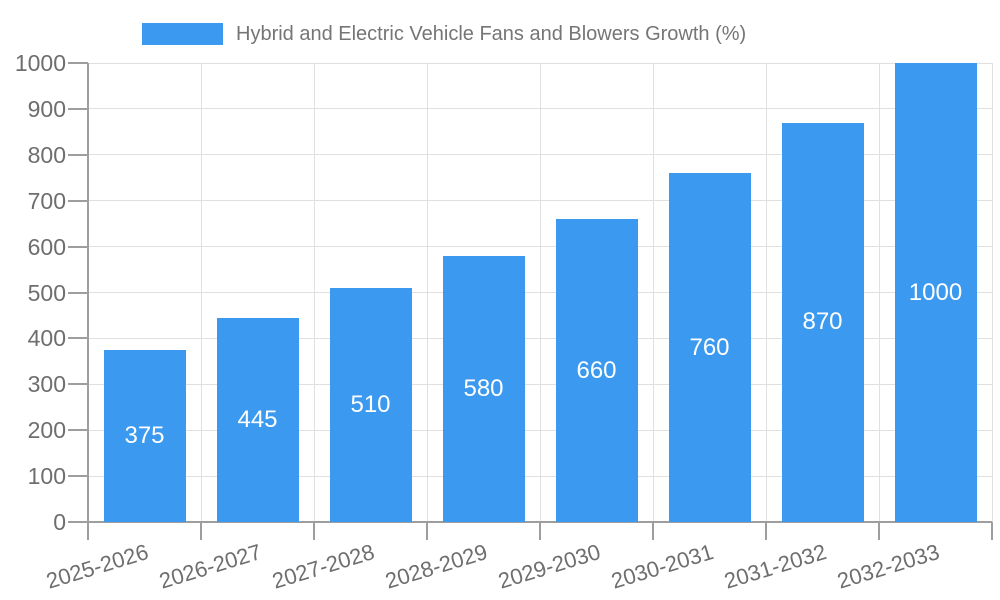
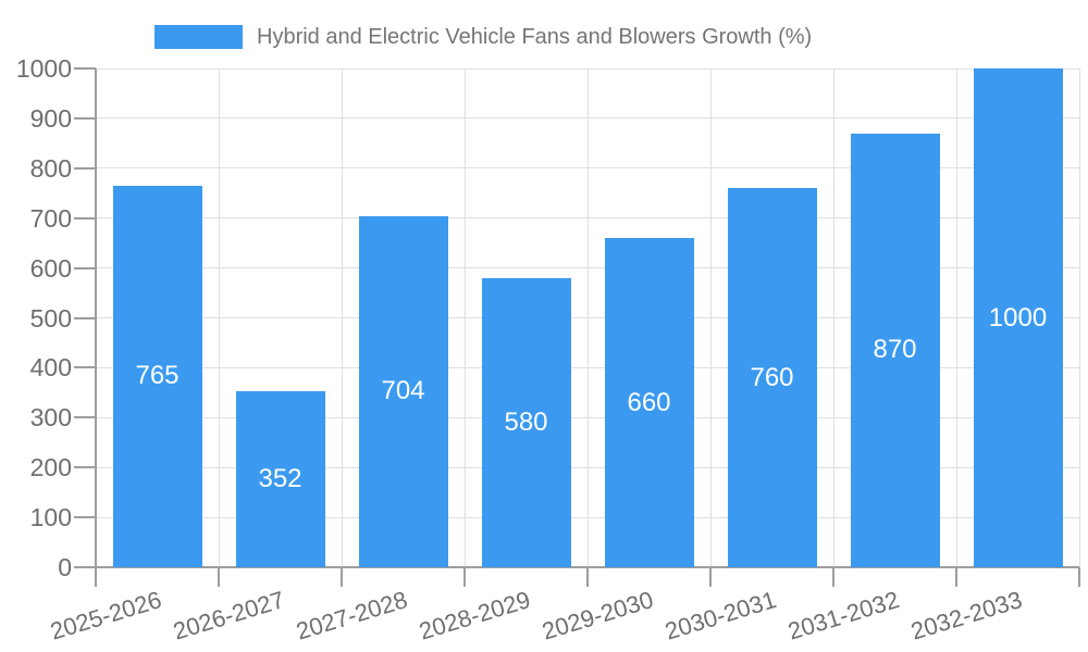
2025-2026: 375 -> 765
2026-2027: 445 -> 352
2027-2028: 510 -> 704
